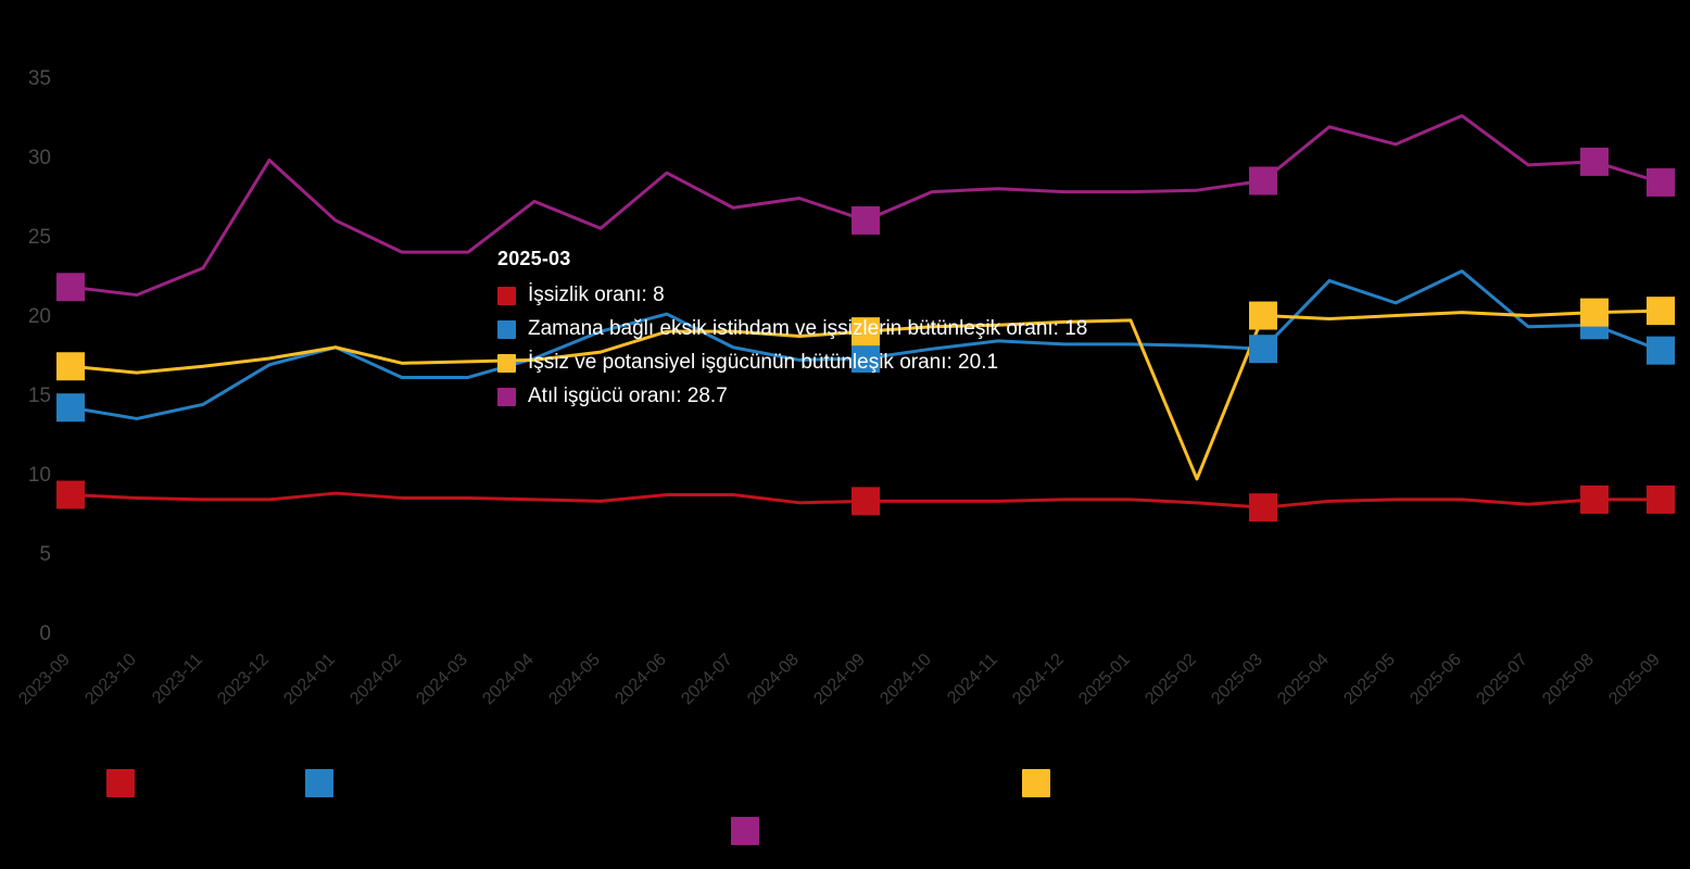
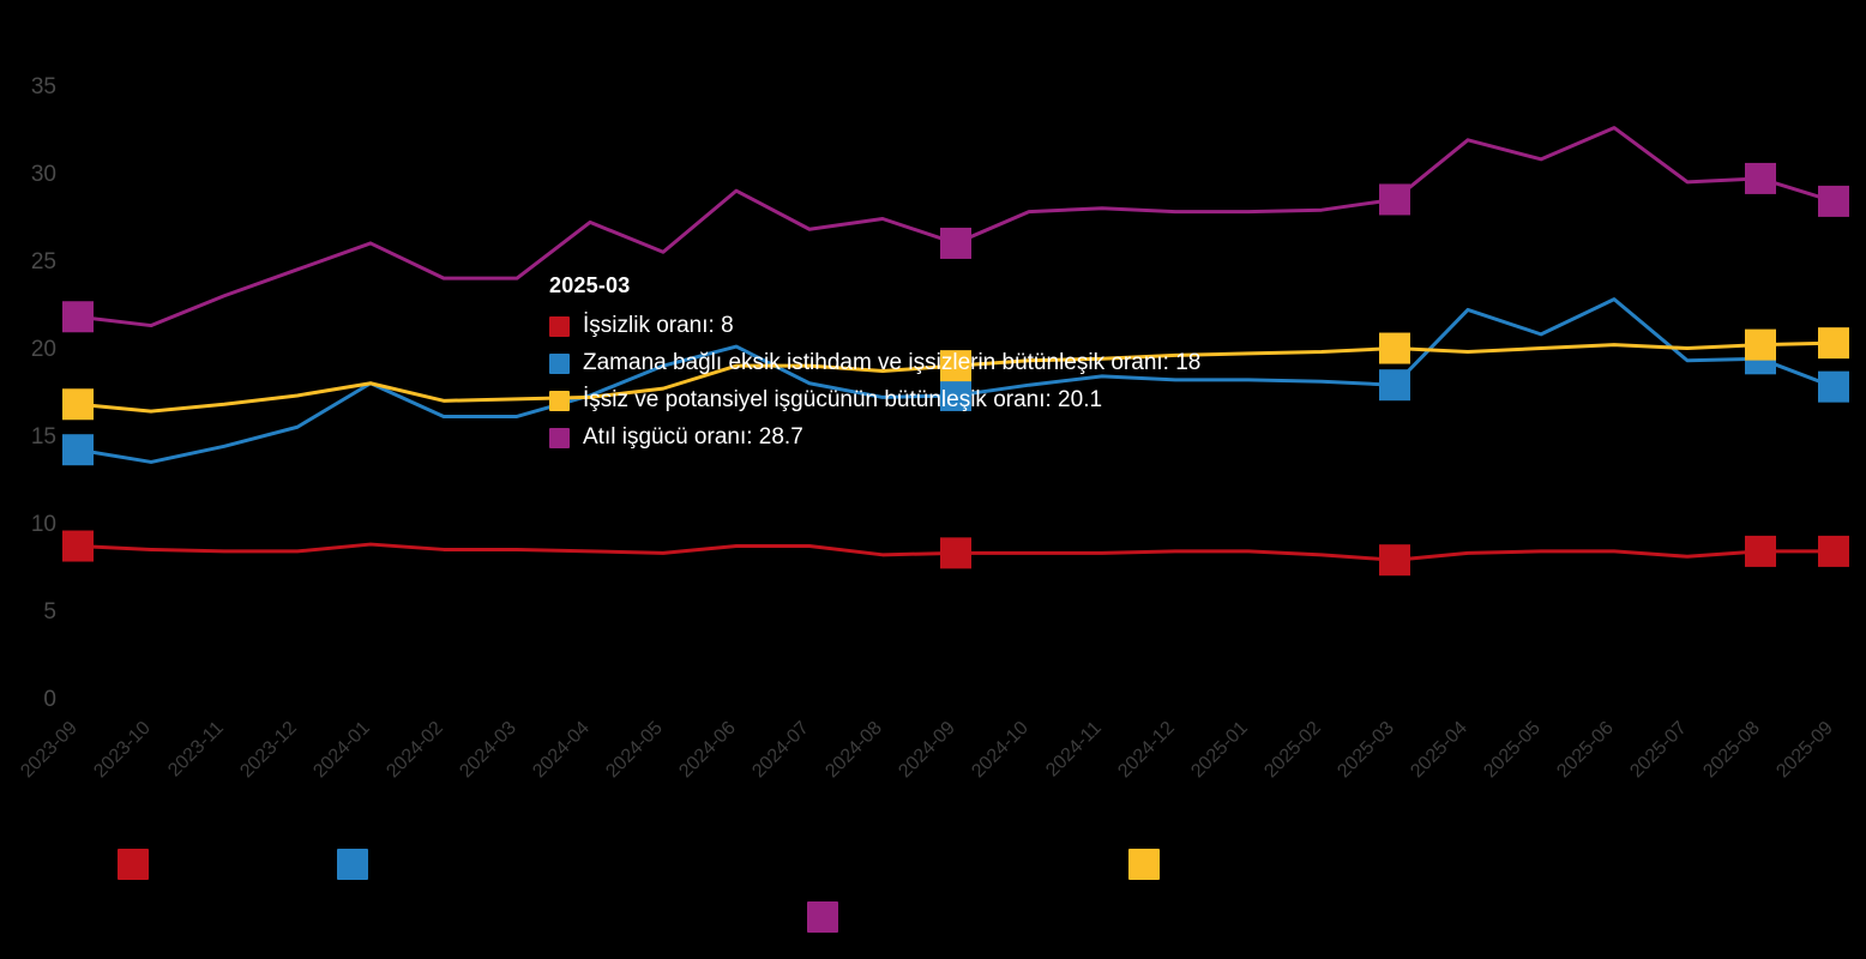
Zamana bağlı eksik istihdam ve işsizlerin bütünleşik oranı/2023-12: 17.0 -> 15.6
Atıl işgücü oranı/2023-12: 29.9 -> 24.6
İşsiz ve potansiyel işgücünün bütünleşik oranı/2025-02: 9.8 -> 19.9
